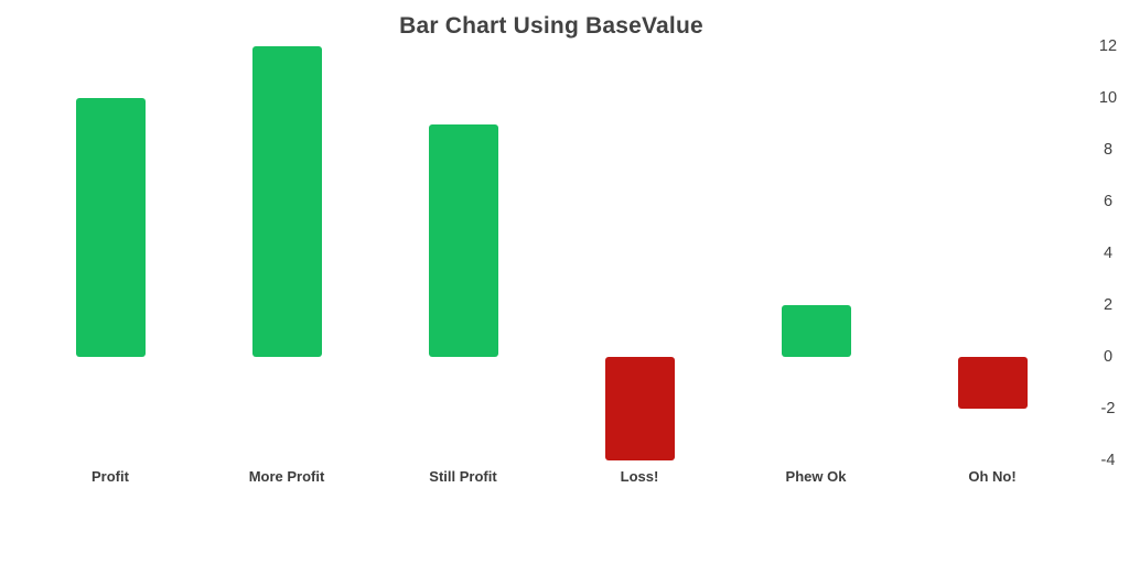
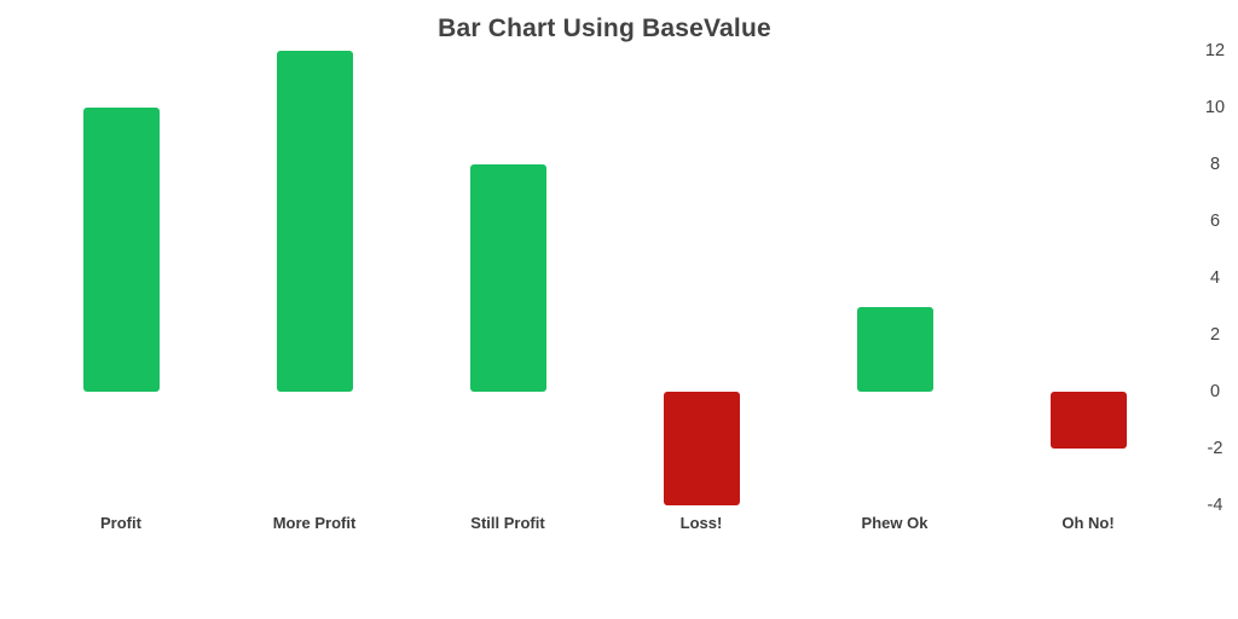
Still Profit: 9 -> 8
Phew Ok: 2 -> 3
